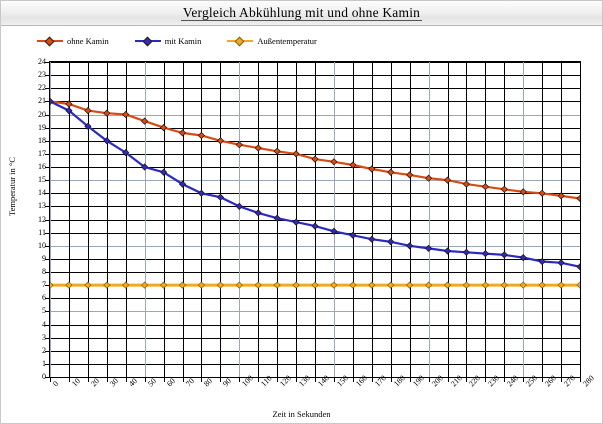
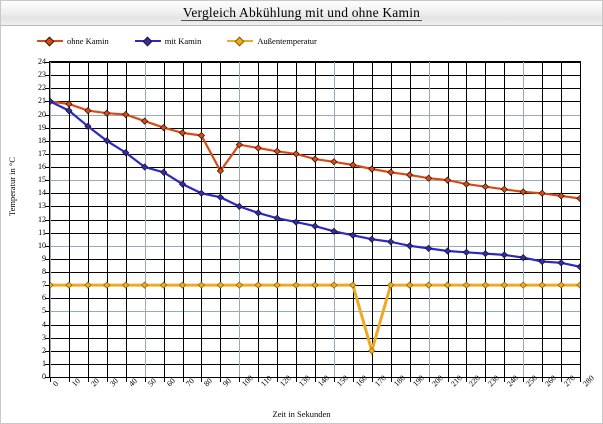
ohne Kamin/90: 18.0 -> 15.7
Außentemperatur/170: 7 -> 2
